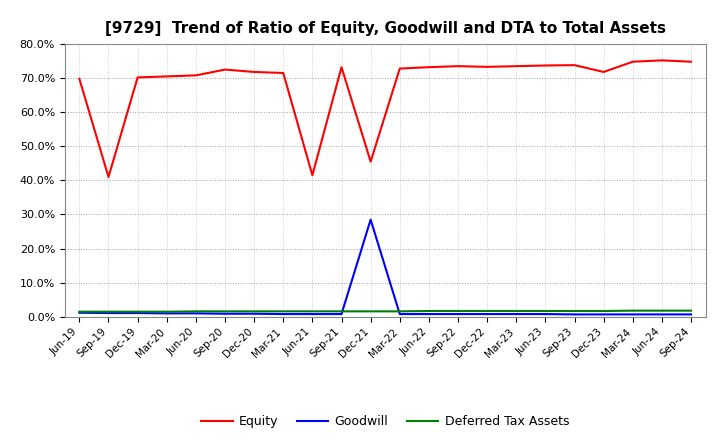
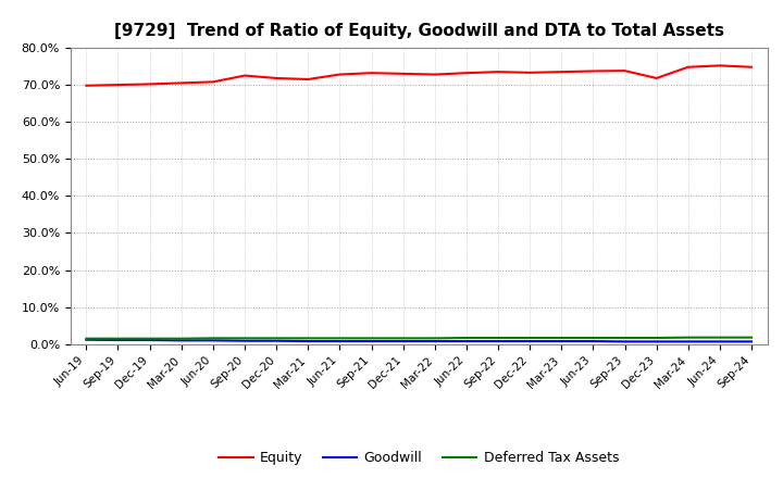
Equity/Sep-19: 41.0% -> 70.0%
Equity/Jun-21: 41.5% -> 72.8%
Equity/Dec-21: 45.5% -> 73.0%
Goodwill/Dec-21: 28.5% -> 0.8%
